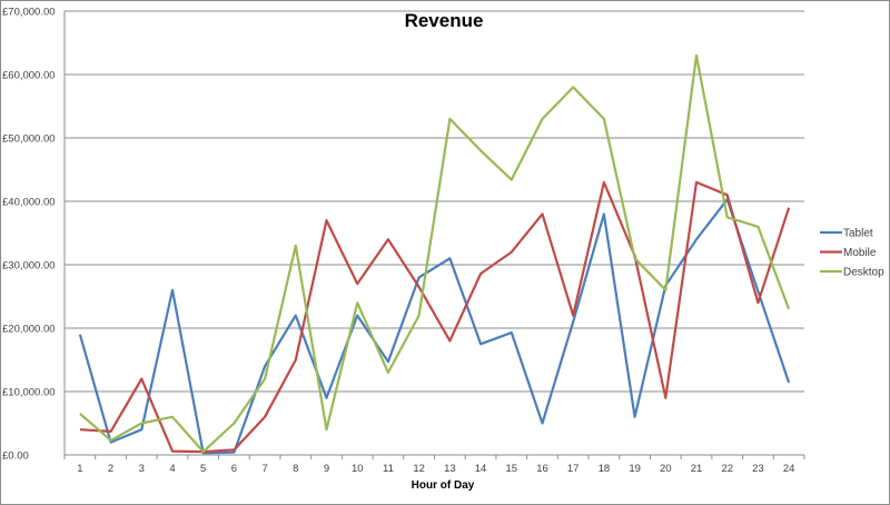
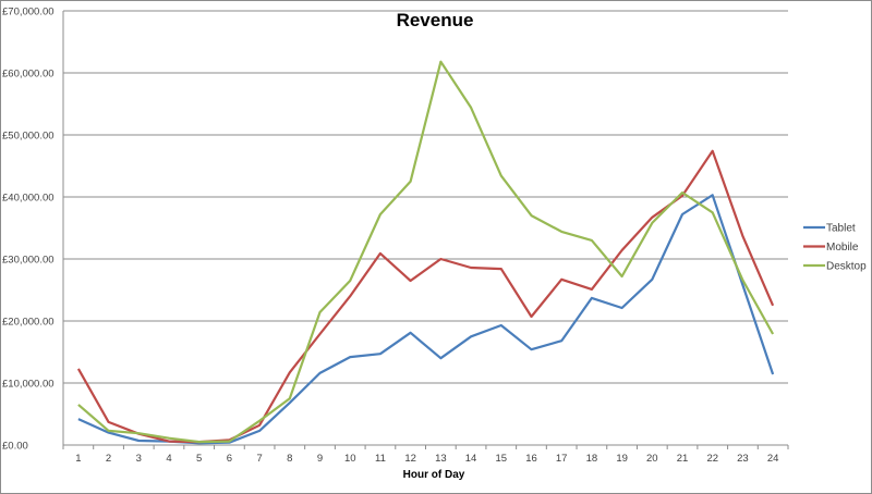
Tablet/1: £19000 -> £4000
Mobile/1: £4000 -> £12000
Tablet/3: £4000 -> £1000
Mobile/3: £12000 -> £2000
Desktop/3: £5000 -> £2000
Tablet/4: £26000 -> £1000
Desktop/4: £6000 -> £1000
Desktop/6: £5000 -> £1000
Tablet/7: £14000 -> £2000
Mobile/7: £6000 -> £3000
Desktop/7: £12000 -> £4000
Tablet/8: £22000 -> £7000
Mobile/8: £15000 -> £12000
Desktop/8: £33000 -> £8000
Tablet/9: £9000 -> £12000
Mobile/9: £37000 -> £18000
Desktop/9: £4000 -> £21000
Tablet/10: £22000 -> £14000
Mobile/10: £27000 -> £24000
Desktop/10: £24000 -> £26000
Mobile/11: £34000 -> £31000
Desktop/11: £13000 -> £37000
Tablet/12: £28000 -> £18000
Desktop/12: £22000 -> £42000
Tablet/13: £31000 -> £14000
Mobile/13: £18000 -> £30000
Desktop/13: £53000 -> £62000
Desktop/14: £48000 -> £54000
Mobile/15: £32000 -> £28000
Tablet/16: £5000 -> £15000
Mobile/16: £38000 -> £21000
Desktop/16: £53000 -> £37000
Tablet/17: £21000 -> £17000
Mobile/17: £22000 -> £27000
Desktop/17: £58000 -> £34000
Tablet/18: £38000 -> £24000
Mobile/18: £43000 -> £25000
Desktop/18: £53000 -> £33000
Tablet/19: £6000 -> £22000
Desktop/19: £31000 -> £27000
Mobile/20: £9000 -> £37000
Desktop/20: £26000 -> £36000
Tablet/21: £34000 -> £37000
Mobile/21: £43000 -> £40000
Desktop/21: £63000 -> £41000
Mobile/22: £41000 -> £47000
Mobile/23: £24000 -> £34000
Desktop/23: £36000 -> £27000
Mobile/24: £39000 -> £22000
Desktop/24: £23000 -> £18000
